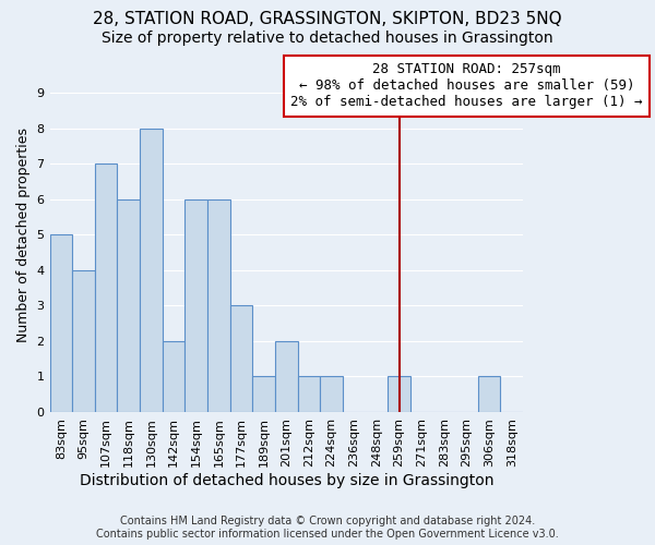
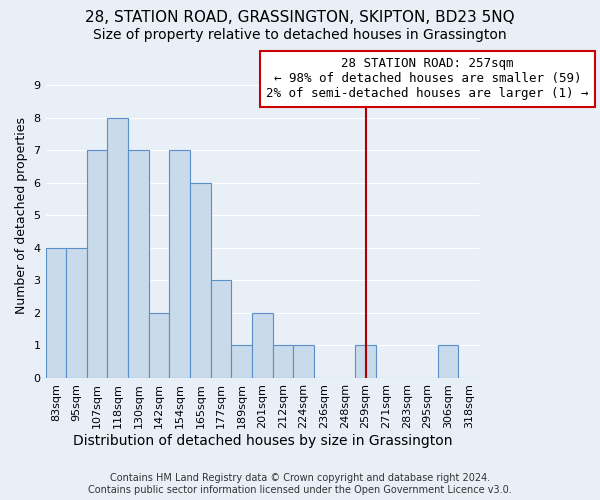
83sqm: 5 -> 4
118sqm: 6 -> 8
130sqm: 8 -> 7
154sqm: 6 -> 7
